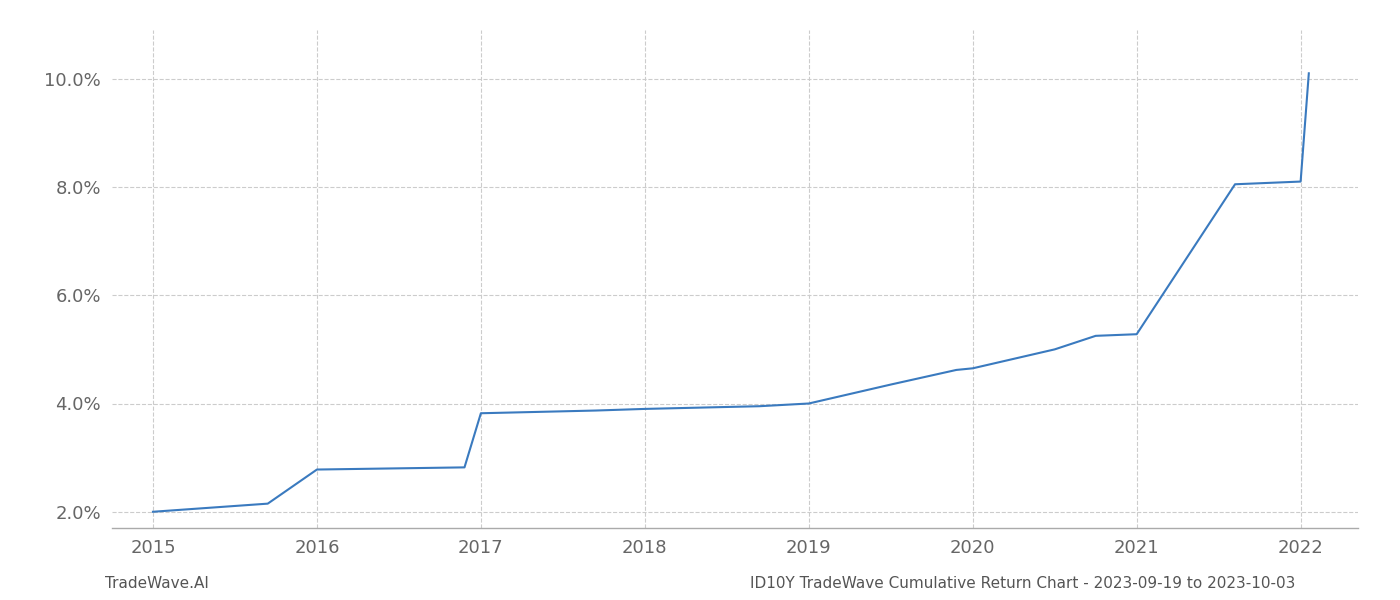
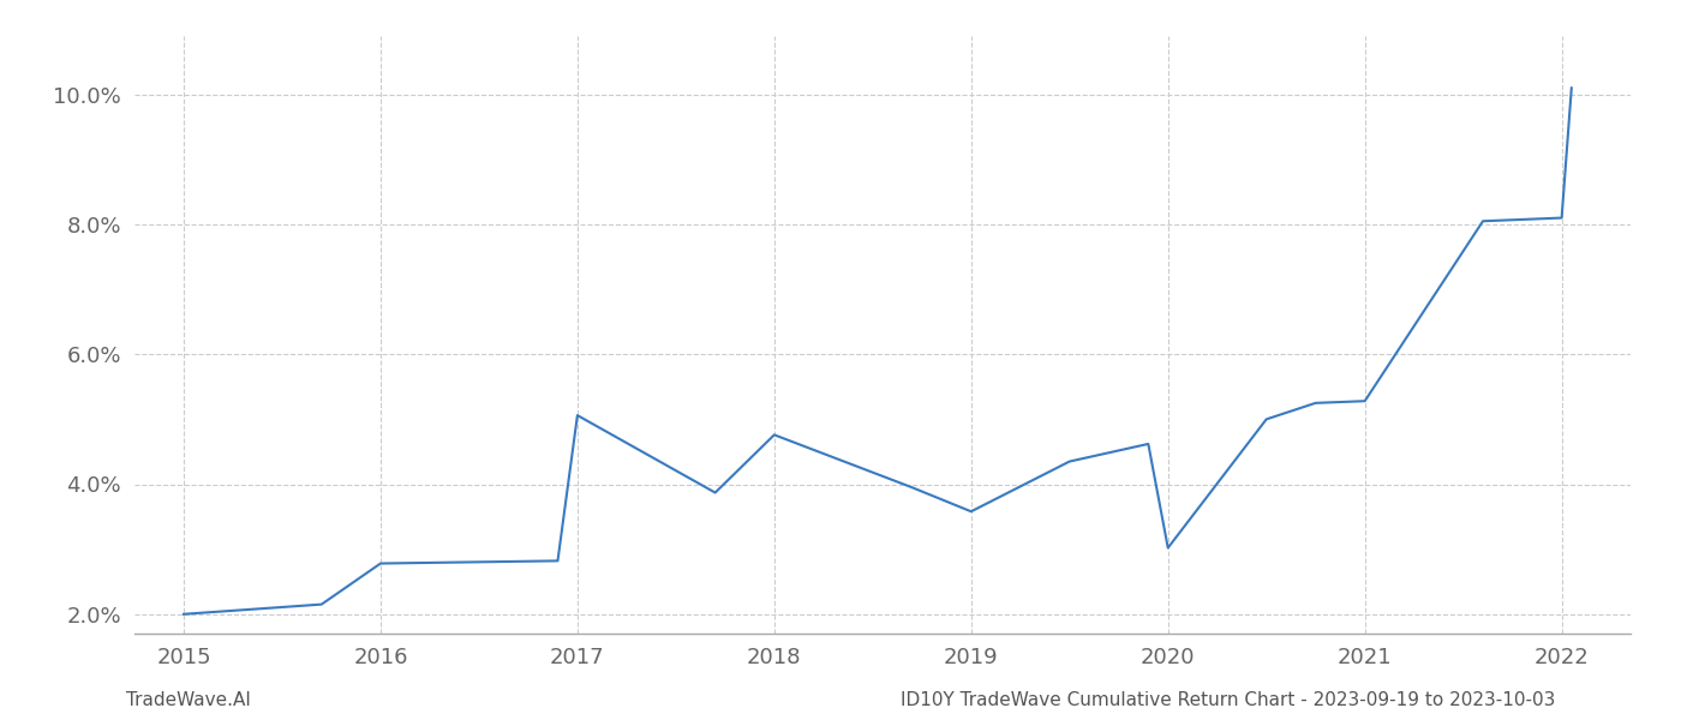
2017: 3.82% -> 5.06%
2018: 3.90% -> 4.76%
2019: 4.00% -> 3.58%
2020: 4.65% -> 3.02%
